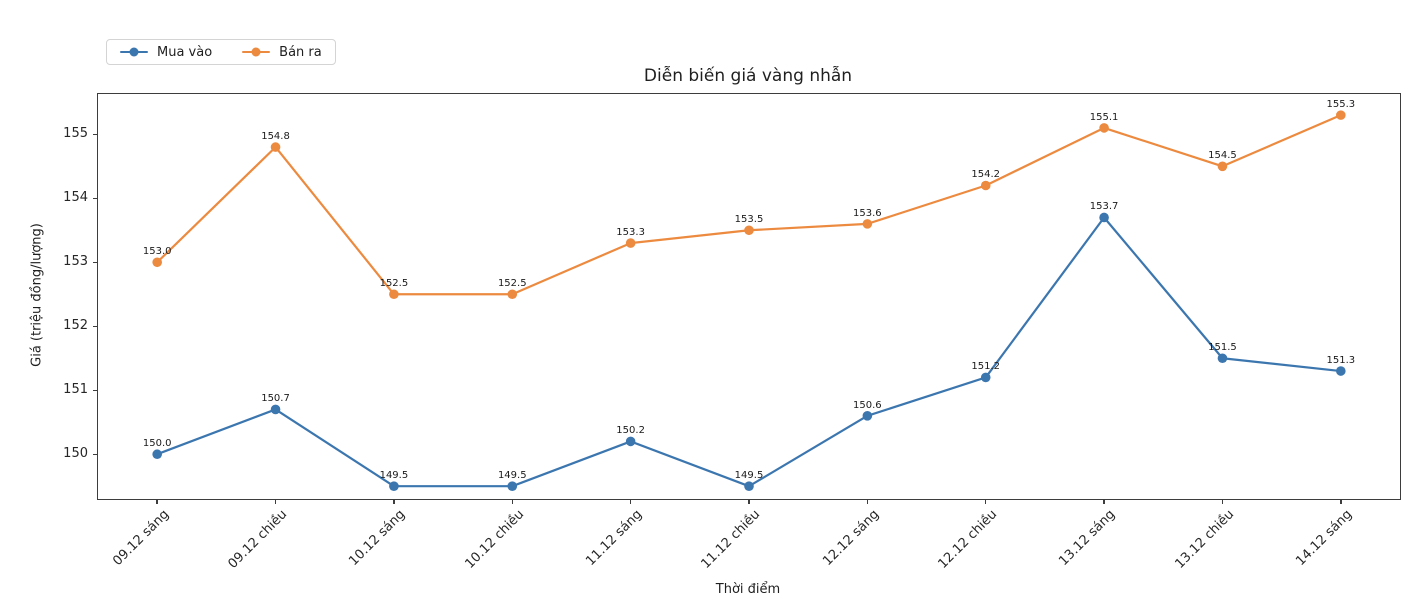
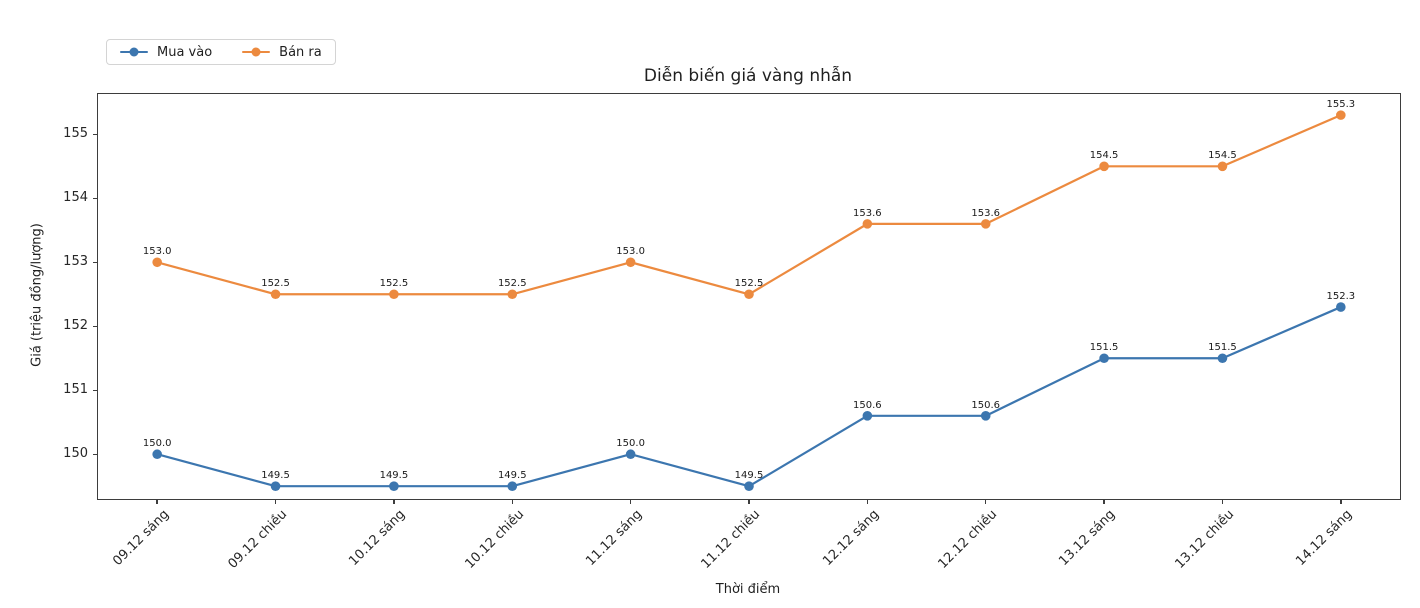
Mua vào/09.12 chiều: 150.7 -> 149.5
Bán ra/09.12 chiều: 154.8 -> 152.5
Mua vào/11.12 sáng: 150.2 -> 150.0
Bán ra/11.12 sáng: 153.3 -> 153.0
Bán ra/11.12 chiều: 153.5 -> 152.5
Mua vào/12.12 chiều: 151.2 -> 150.6
Bán ra/12.12 chiều: 154.2 -> 153.6
Mua vào/13.12 sáng: 153.7 -> 151.5
Bán ra/13.12 sáng: 155.1 -> 154.5
Mua vào/14.12 sáng: 151.3 -> 152.3
